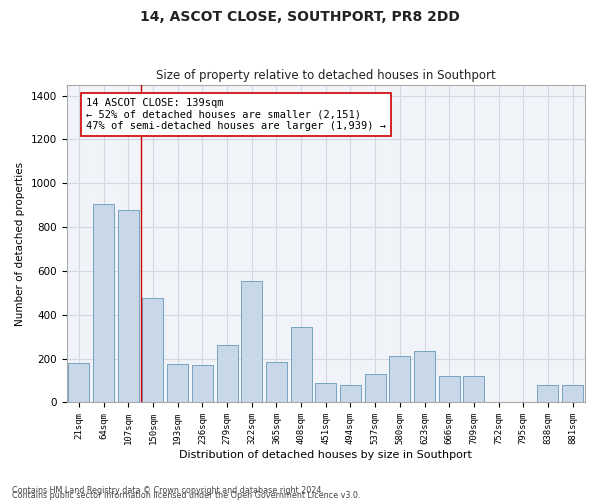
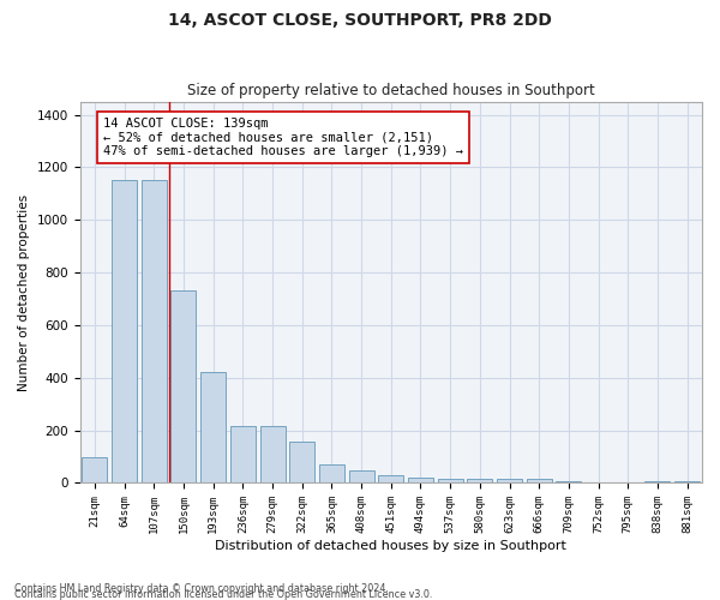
21sqm: 180 -> 100
64sqm: 905 -> 1150
107sqm: 880 -> 1150
150sqm: 475 -> 730
193sqm: 175 -> 420
236sqm: 170 -> 215
279sqm: 260 -> 215
322sqm: 555 -> 155
365sqm: 185 -> 70
408sqm: 345 -> 50
451sqm: 90 -> 30
494sqm: 80 -> 20
537sqm: 130 -> 15
580sqm: 210 -> 15
623sqm: 235 -> 15
666sqm: 120 -> 15
709sqm: 120 -> 5
838sqm: 80 -> 5
881sqm: 80 -> 5
